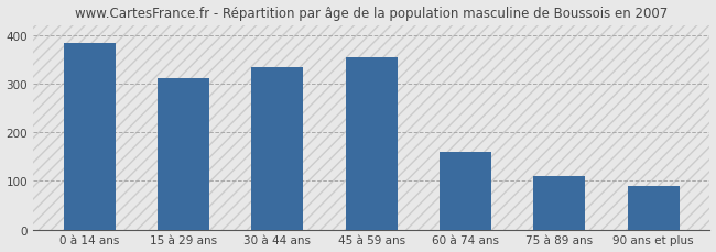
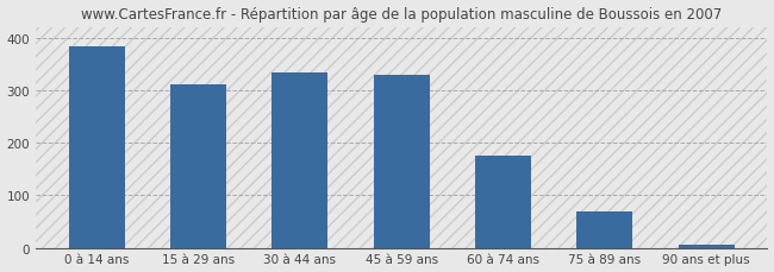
45 à 59 ans: 355 -> 329
60 à 74 ans: 160 -> 176
75 à 89 ans: 110 -> 70
90 ans et plus: 90 -> 5
